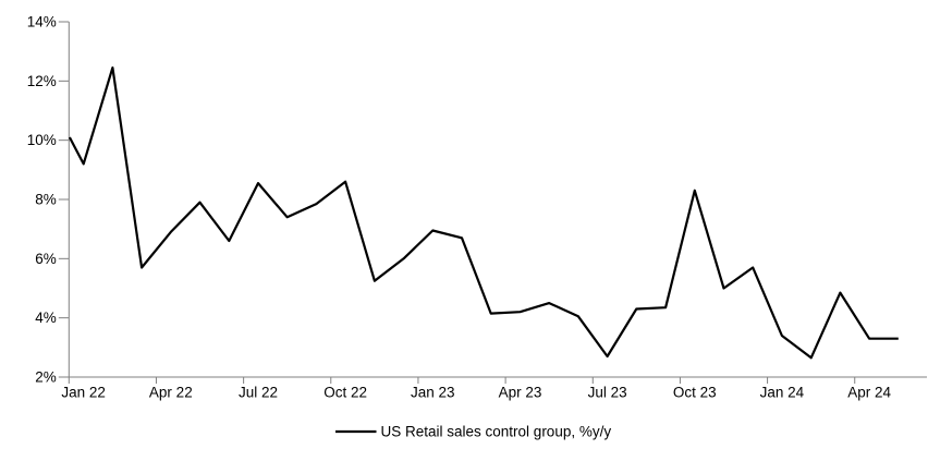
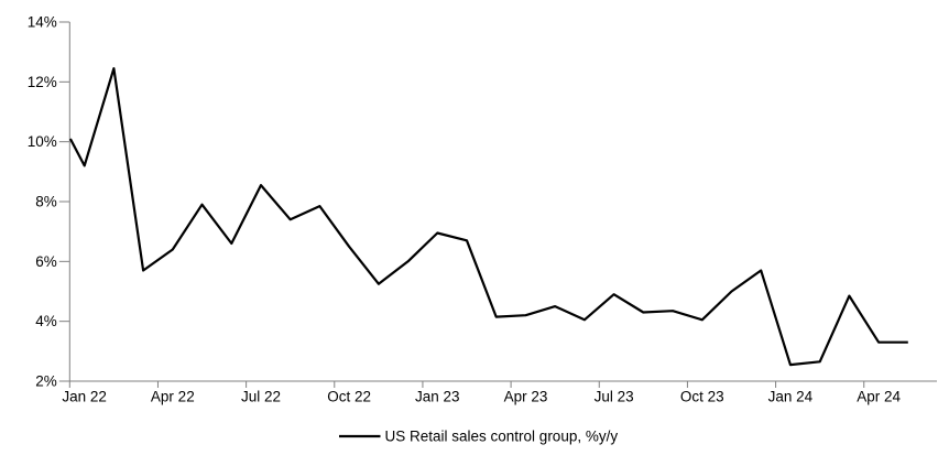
Apr 22: 6.9% -> 6.4%
Oct 22: 8.6% -> 6.5%
Jul 23: 2.7% -> 4.9%
Oct 23: 8.3% -> 4.0%
Jan 24: 3.4% -> 2.5%
